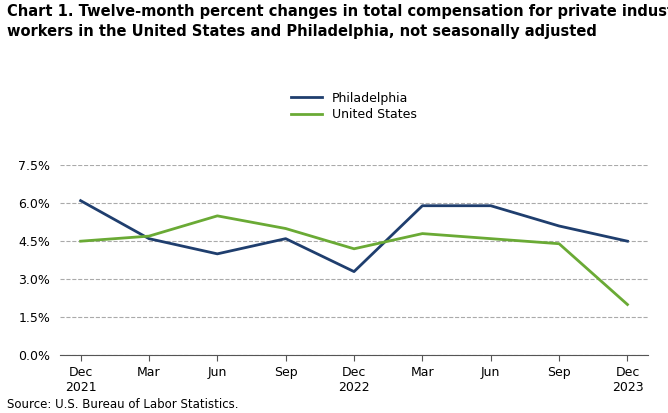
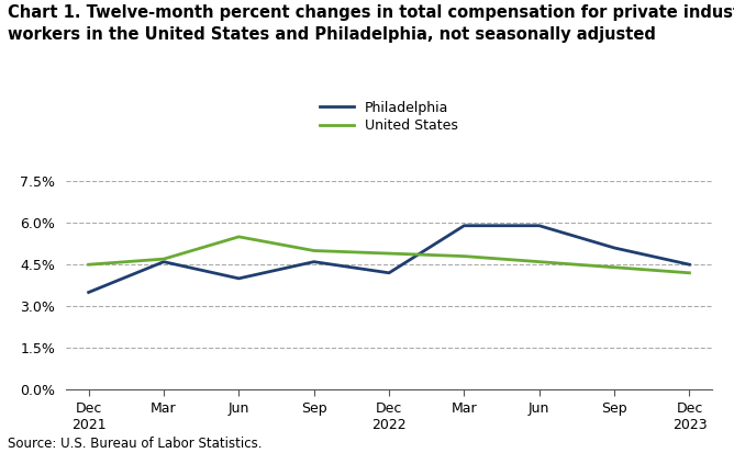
Philadelphia/Dec 2021: 6.1% -> 3.5%
Philadelphia/Dec 2022: 3.3% -> 4.2%
United States/Dec 2022: 4.2% -> 4.9%
United States/Dec 2023: 2.0% -> 4.2%
